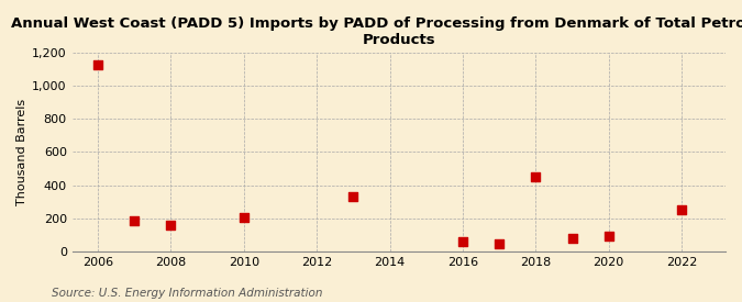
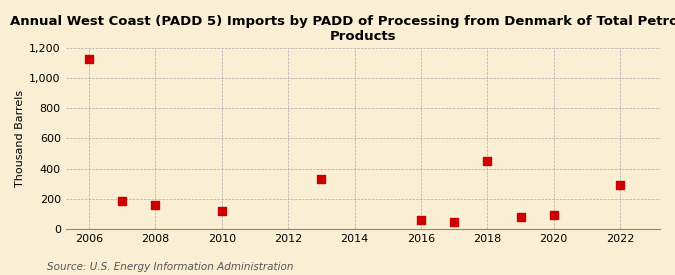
2010: 200 -> 120
2022: 250 -> 290
